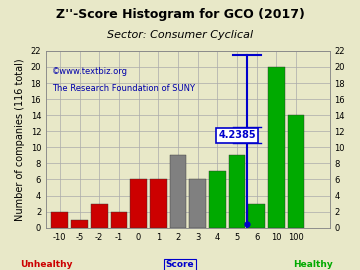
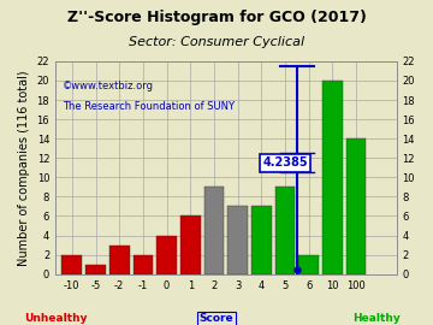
0: 6 -> 4
3: 6 -> 7
6: 3 -> 2
